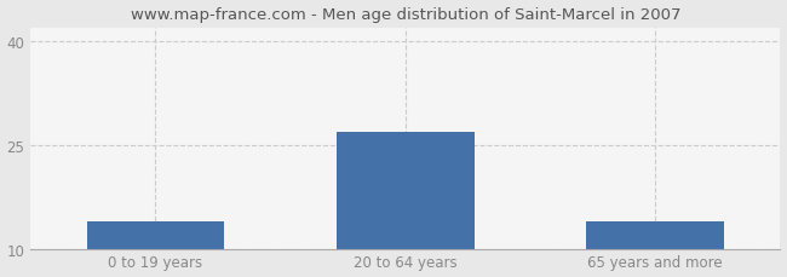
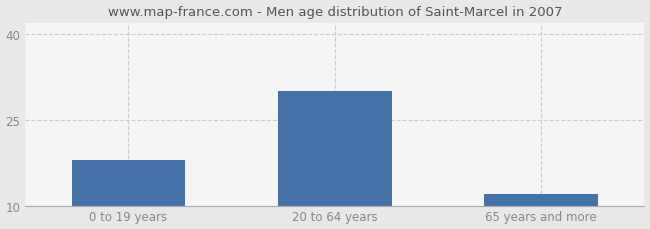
0 to 19 years: 14 -> 18
20 to 64 years: 27 -> 30
65 years and more: 14 -> 12
